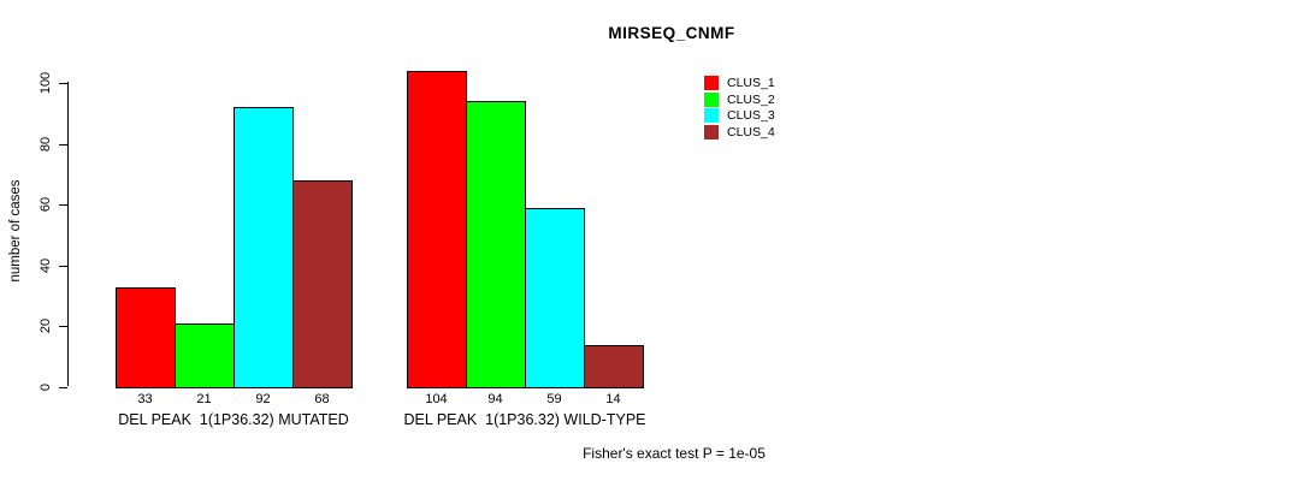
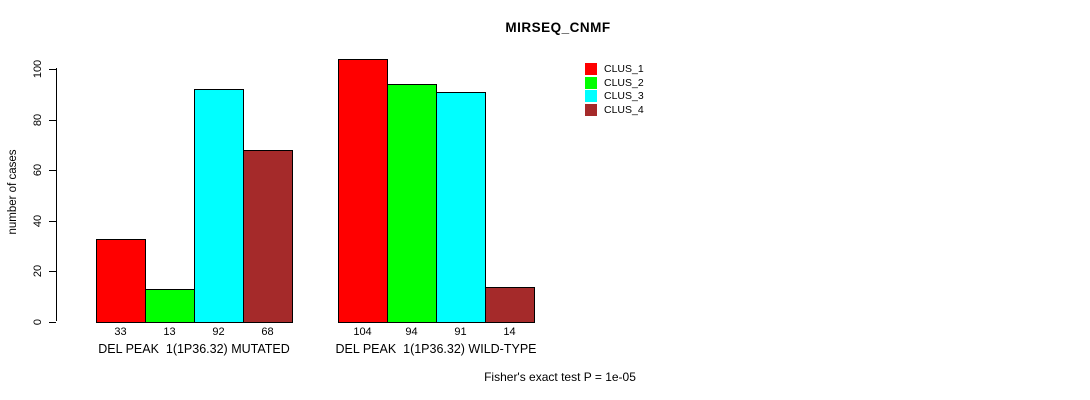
CLUS_2/DEL PEAK 1(1P36.32) MUTATED: 21 -> 13
CLUS_3/DEL PEAK 1(1P36.32) WILD-TYPE: 59 -> 91
